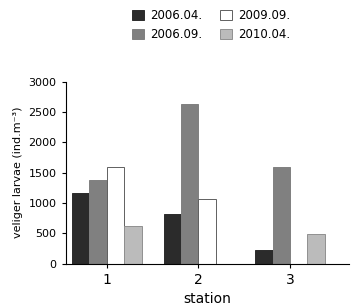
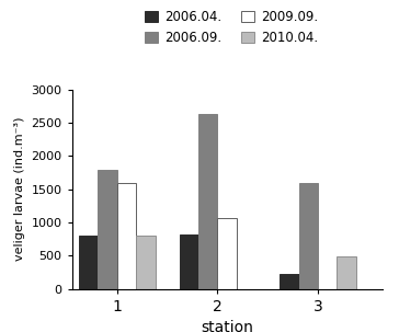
2006.04./1: 1160 -> 800
2006.09./1: 1380 -> 1800
2010.04./1: 620 -> 800
